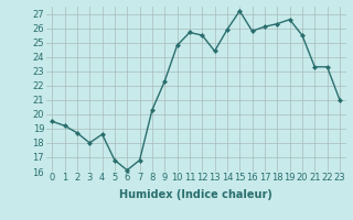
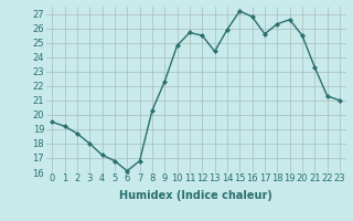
4: 18.6 -> 17.2
16: 25.8 -> 26.8
17: 26.1 -> 25.6
22: 23.3 -> 21.3
